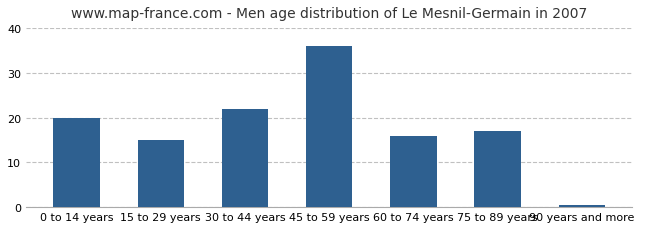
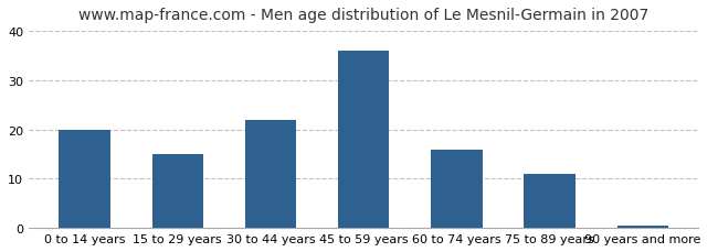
75 to 89 years: 17.0 -> 11.0
